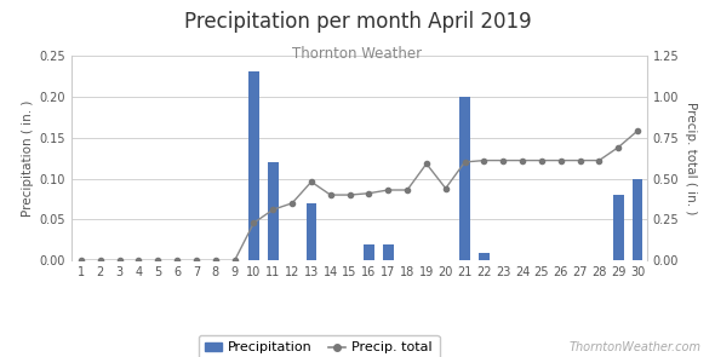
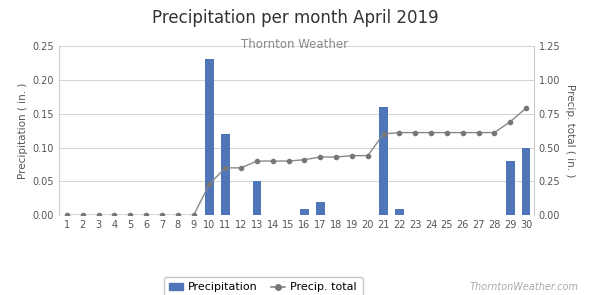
Precip. total/11: 0.31 -> 0.35
Precipitation/13: 0.07 -> 0.05
Precip. total/13: 0.48 -> 0.40
Precipitation/16: 0.02 -> 0.01
Precip. total/19: 0.59 -> 0.44
Precipitation/21: 0.20 -> 0.16
